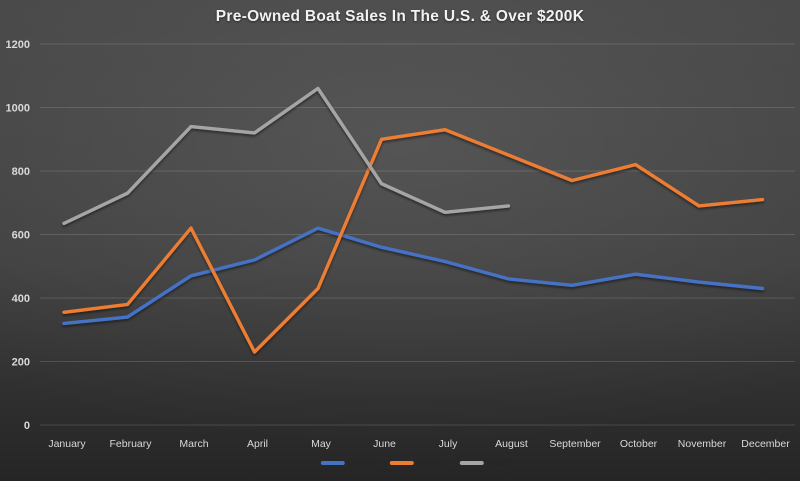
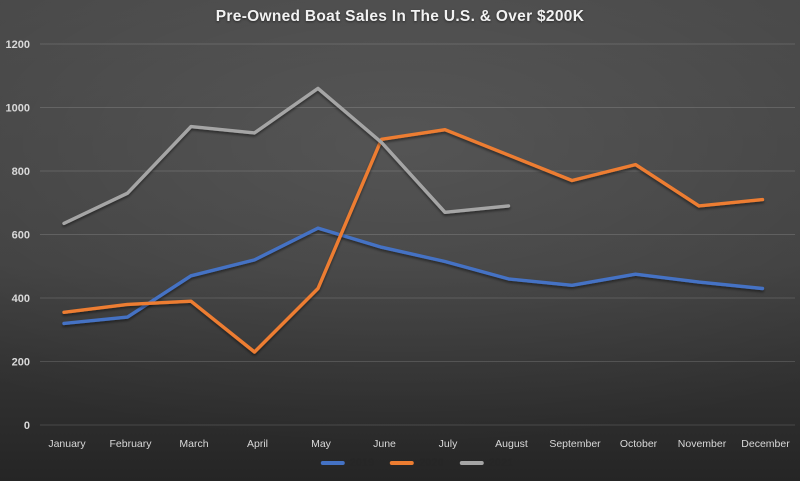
2020/March: 620 -> 390
2021/June: 760 -> 890
